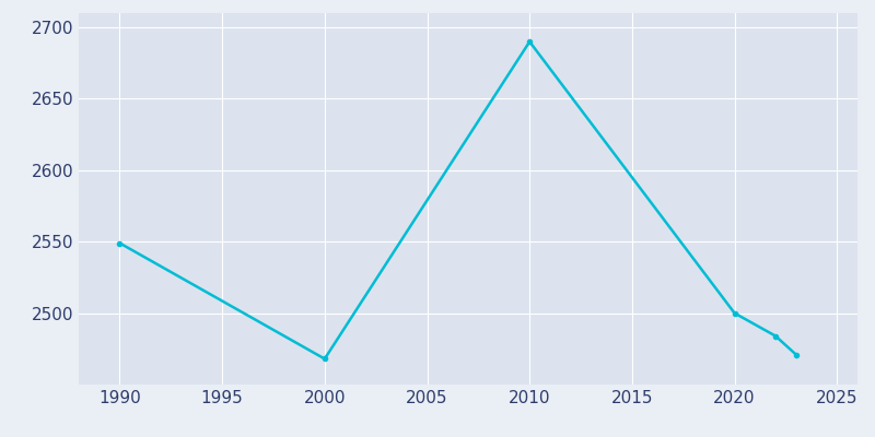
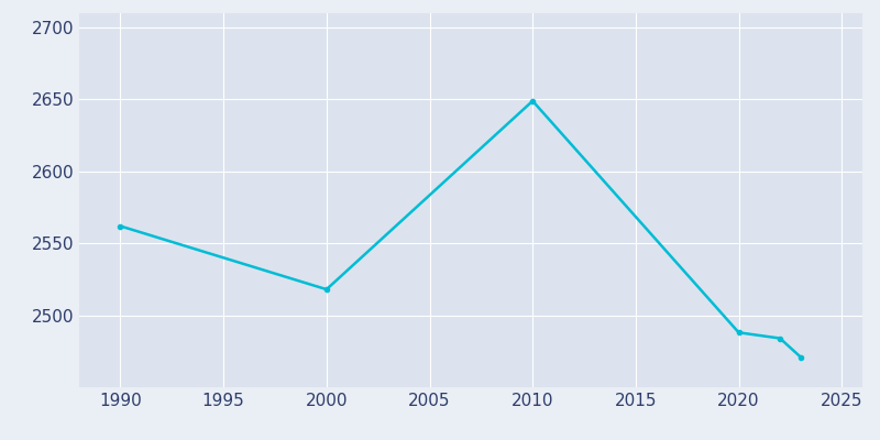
1990: 2549 -> 2562
2000: 2468 -> 2518
2010: 2690 -> 2649
2020: 2500 -> 2488
